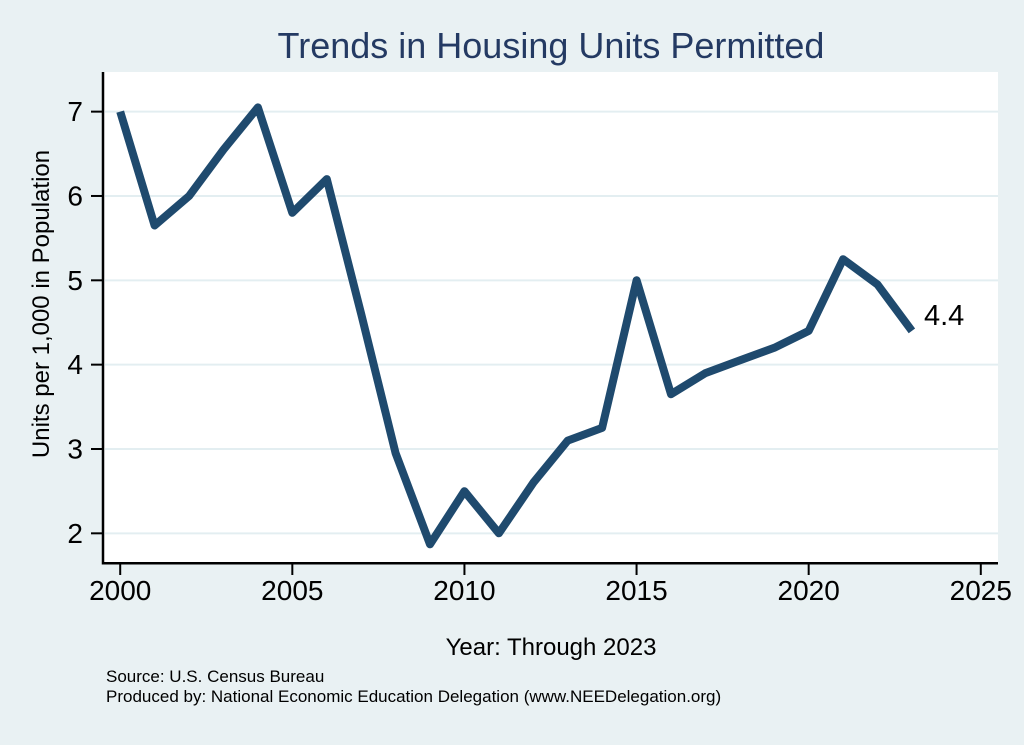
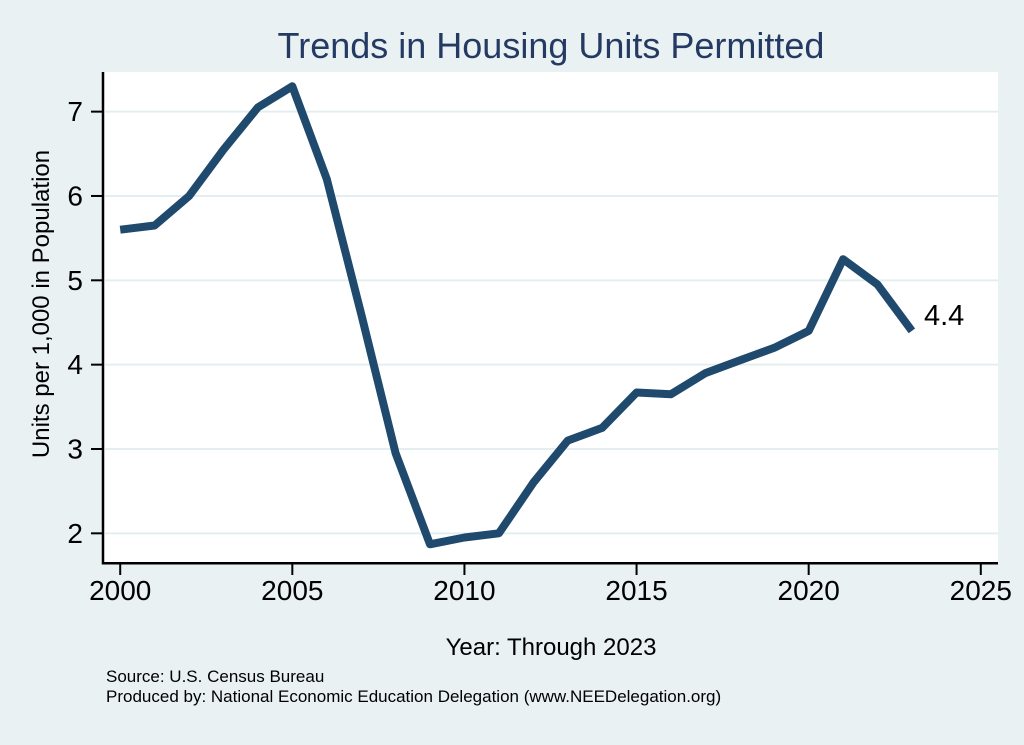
2000: 7.0 -> 5.6
2005: 5.8 -> 7.3
2010: 2.5 -> 1.9
2015: 5.0 -> 3.7
